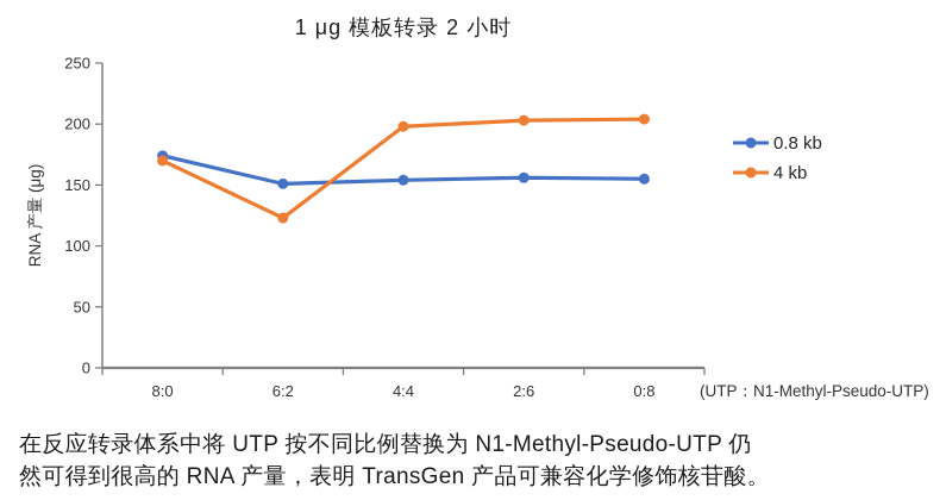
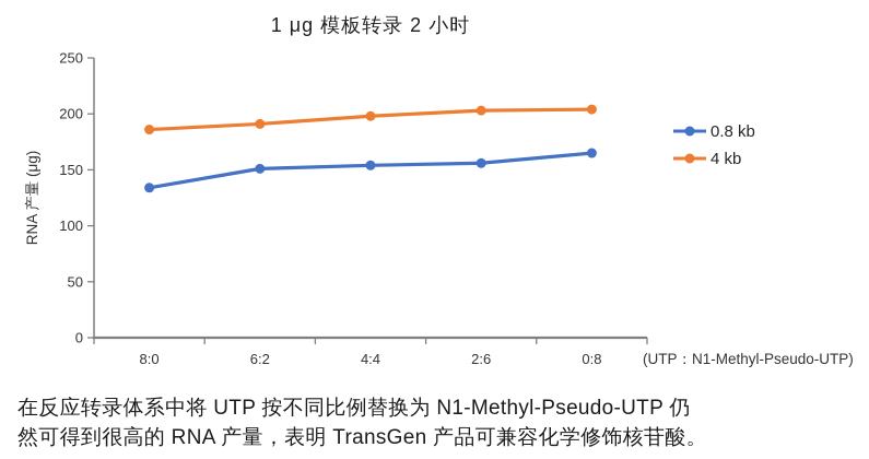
0.8 kb/8:0: 174 -> 134
4 kb/8:0: 170 -> 186
4 kb/6:2: 123 -> 191
0.8 kb/0:8: 155 -> 165
